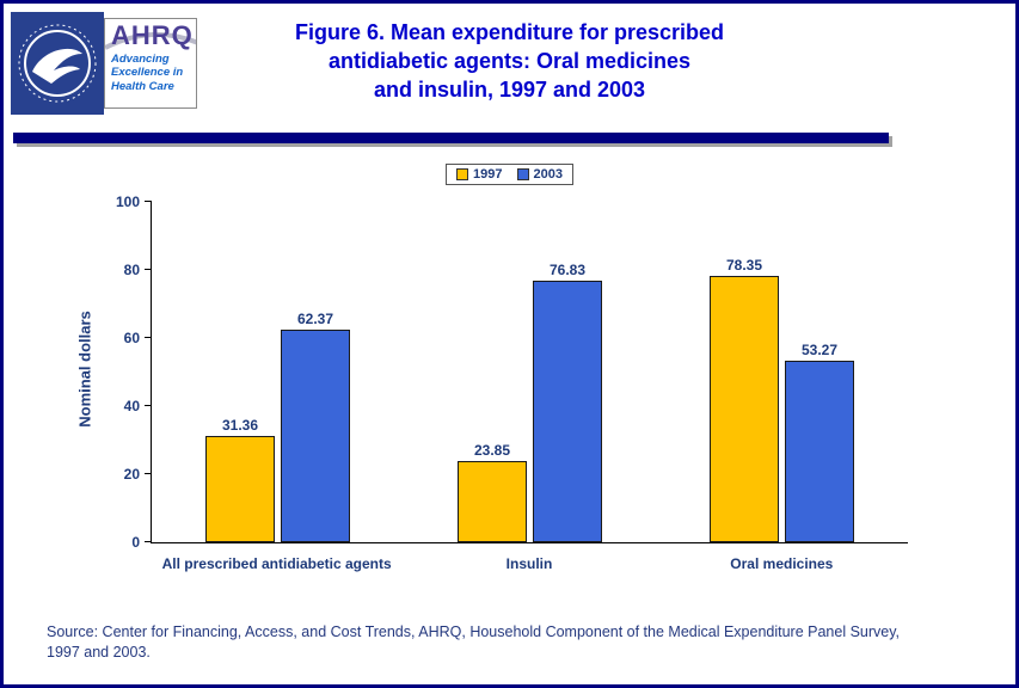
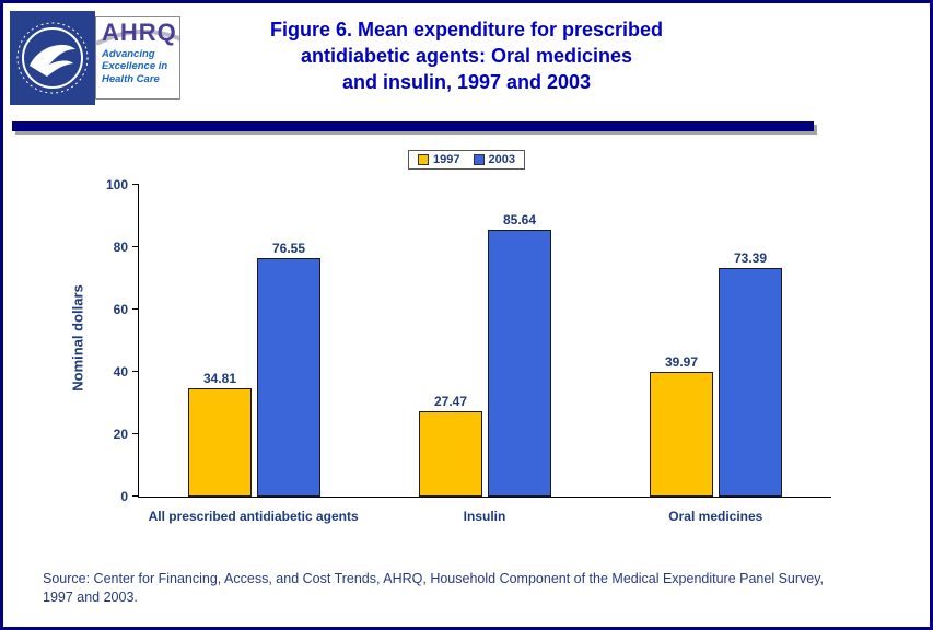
1997/All prescribed antidiabetic agents: 31.36 -> 34.81
2003/All prescribed antidiabetic agents: 62.37 -> 76.55
1997/Insulin: 23.85 -> 27.47
2003/Insulin: 76.83 -> 85.64
1997/Oral medicines: 78.35 -> 39.97
2003/Oral medicines: 53.27 -> 73.39
